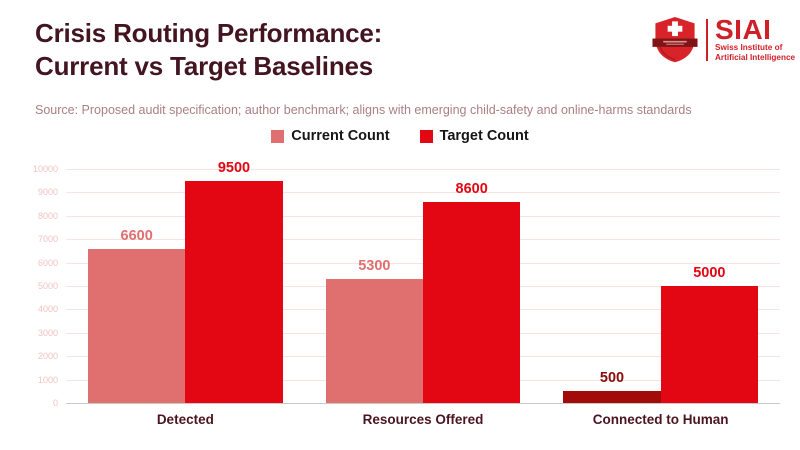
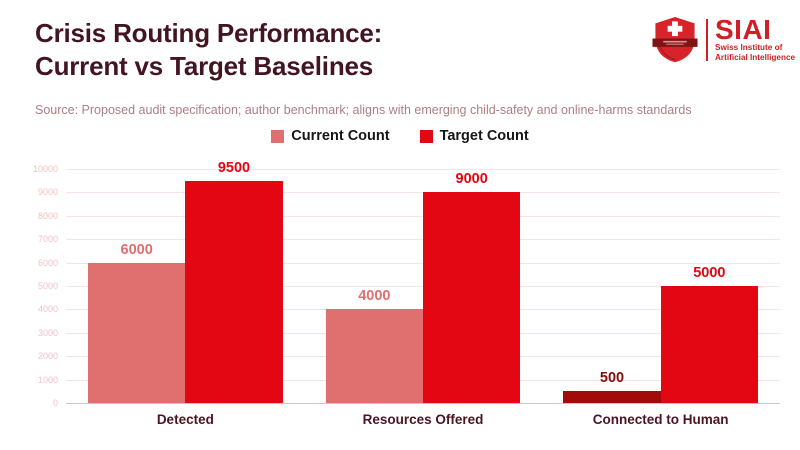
Current Count/Detected: 6600 -> 6000
Current Count/Resources Offered: 5300 -> 4000
Target Count/Resources Offered: 8600 -> 9000
